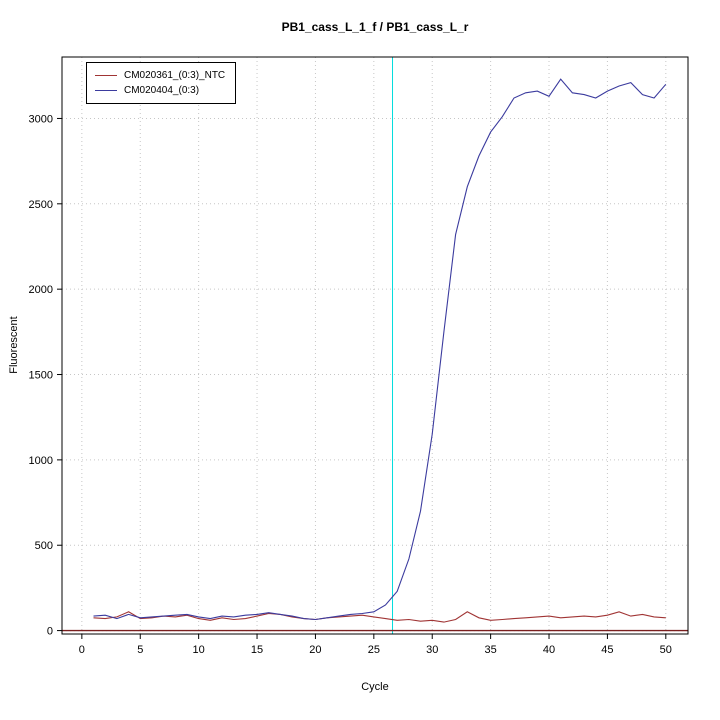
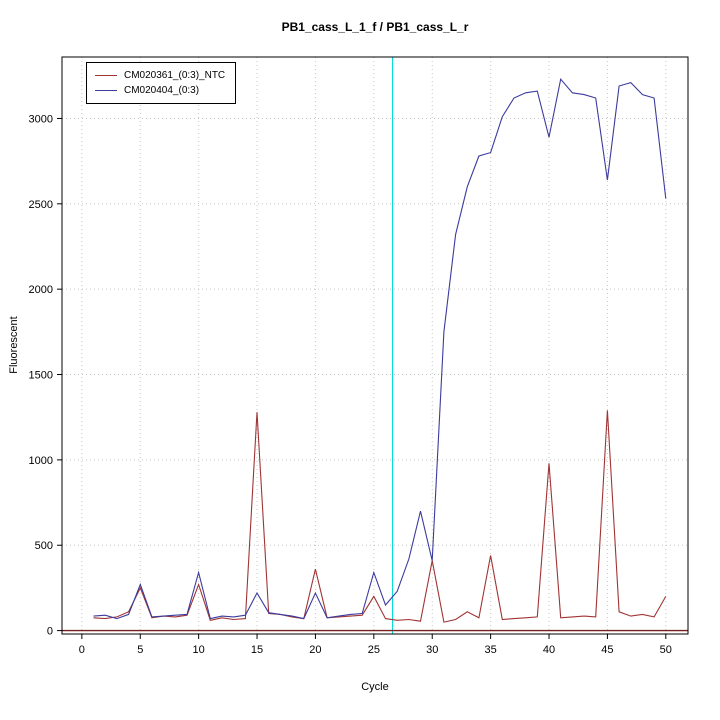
CM020361_(0:3)_NTC/5: 70 -> 250
CM020404_(0:3)/5: 80 -> 270
CM020361_(0:3)_NTC/10: 70 -> 270
CM020404_(0:3)/10: 80 -> 340
CM020361_(0:3)_NTC/15: 80 -> 1280
CM020404_(0:3)/15: 100 -> 220
CM020361_(0:3)_NTC/20: 60 -> 360
CM020404_(0:3)/20: 60 -> 220
CM020361_(0:3)_NTC/25: 80 -> 200
CM020404_(0:3)/25: 110 -> 340
CM020361_(0:3)_NTC/30: 60 -> 410
CM020404_(0:3)/30: 1150 -> 410
CM020361_(0:3)_NTC/35: 60 -> 440
CM020404_(0:3)/35: 2920 -> 2800
CM020361_(0:3)_NTC/40: 80 -> 980
CM020404_(0:3)/40: 3130 -> 2890
CM020361_(0:3)_NTC/45: 90 -> 1290
CM020404_(0:3)/45: 3160 -> 2640
CM020361_(0:3)_NTC/50: 80 -> 200
CM020404_(0:3)/50: 3200 -> 2530
